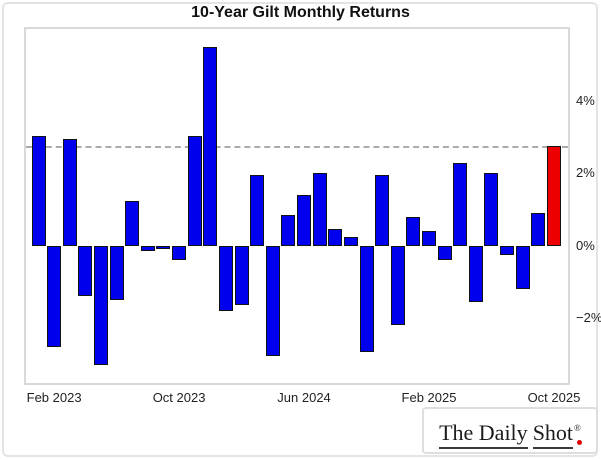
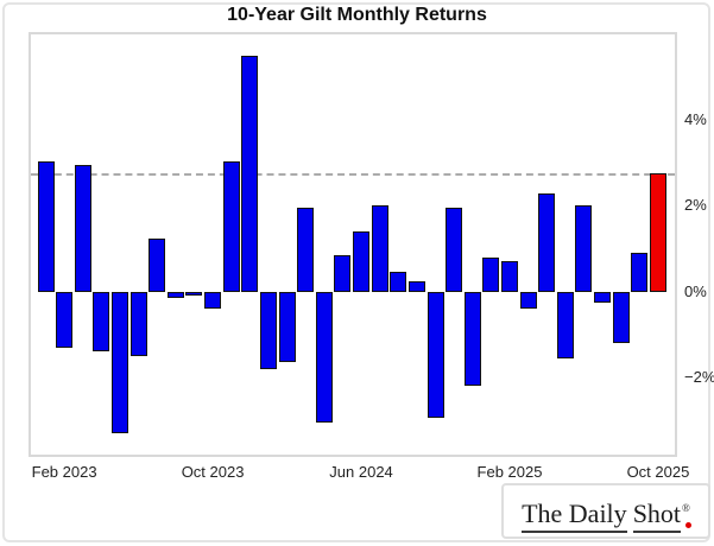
Feb 2023: -2.8% -> -1.3%
Feb 2025: 0.4% -> 0.7%
